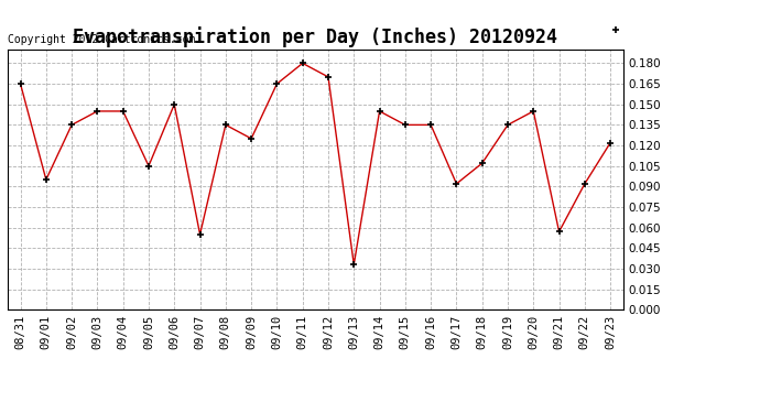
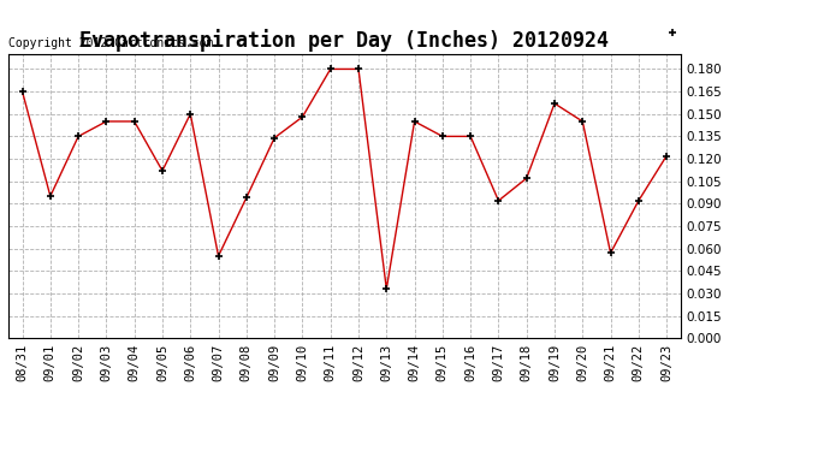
09/05: 0.105 -> 0.112
09/08: 0.135 -> 0.094
09/09: 0.125 -> 0.134
09/10: 0.165 -> 0.148
09/12: 0.170 -> 0.180
09/19: 0.135 -> 0.157
